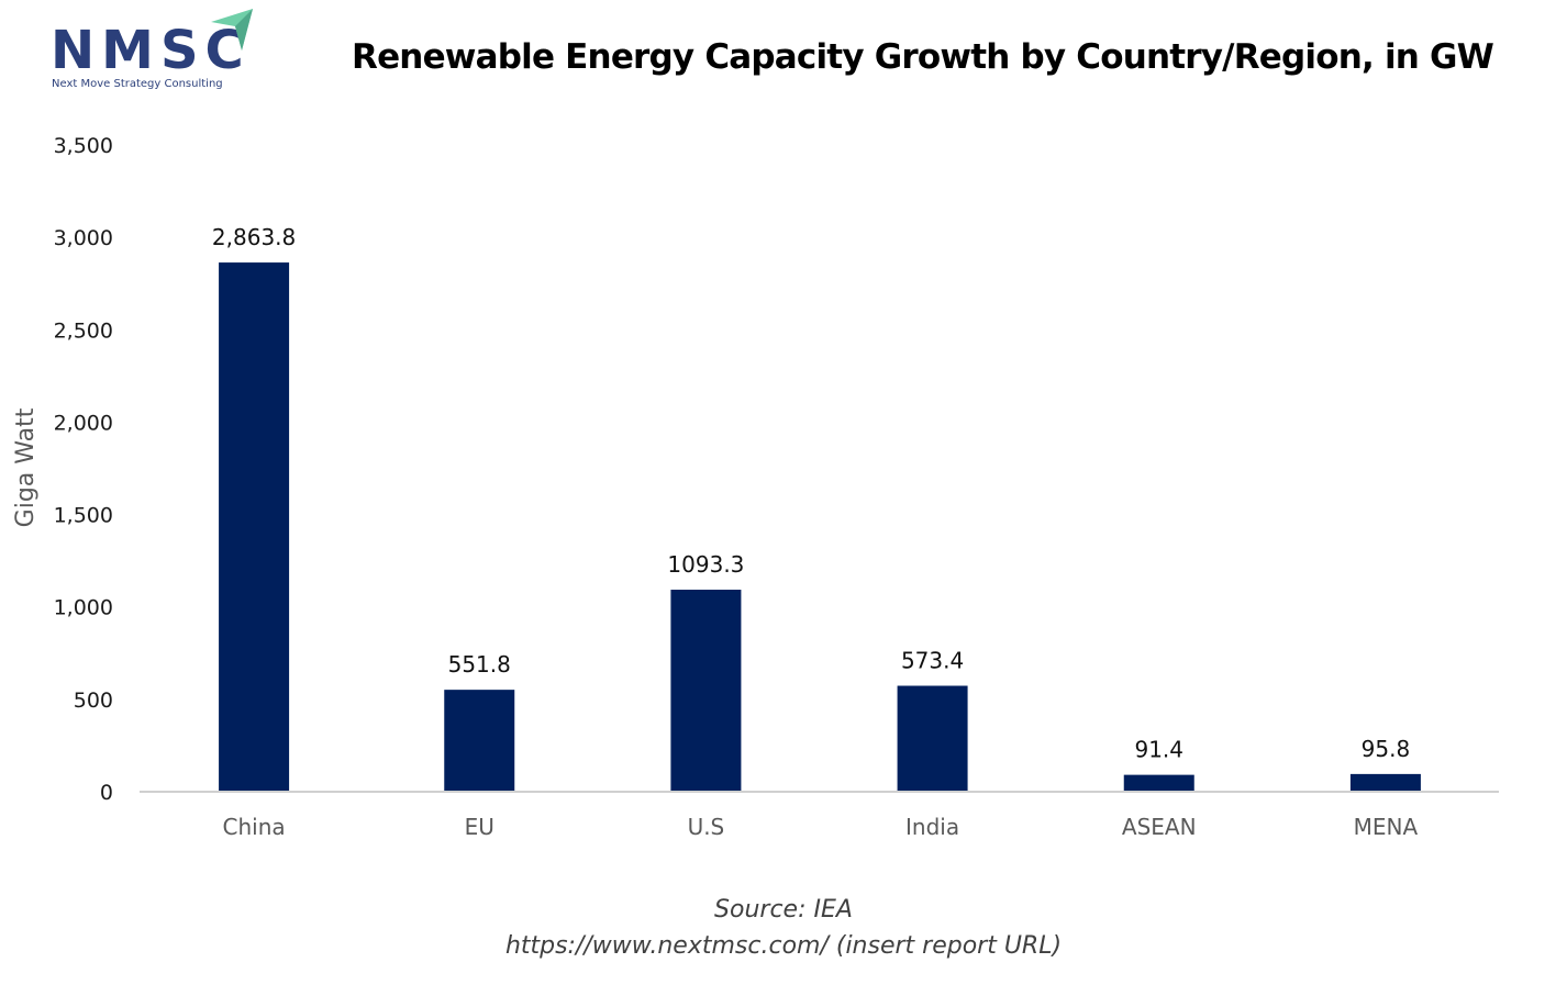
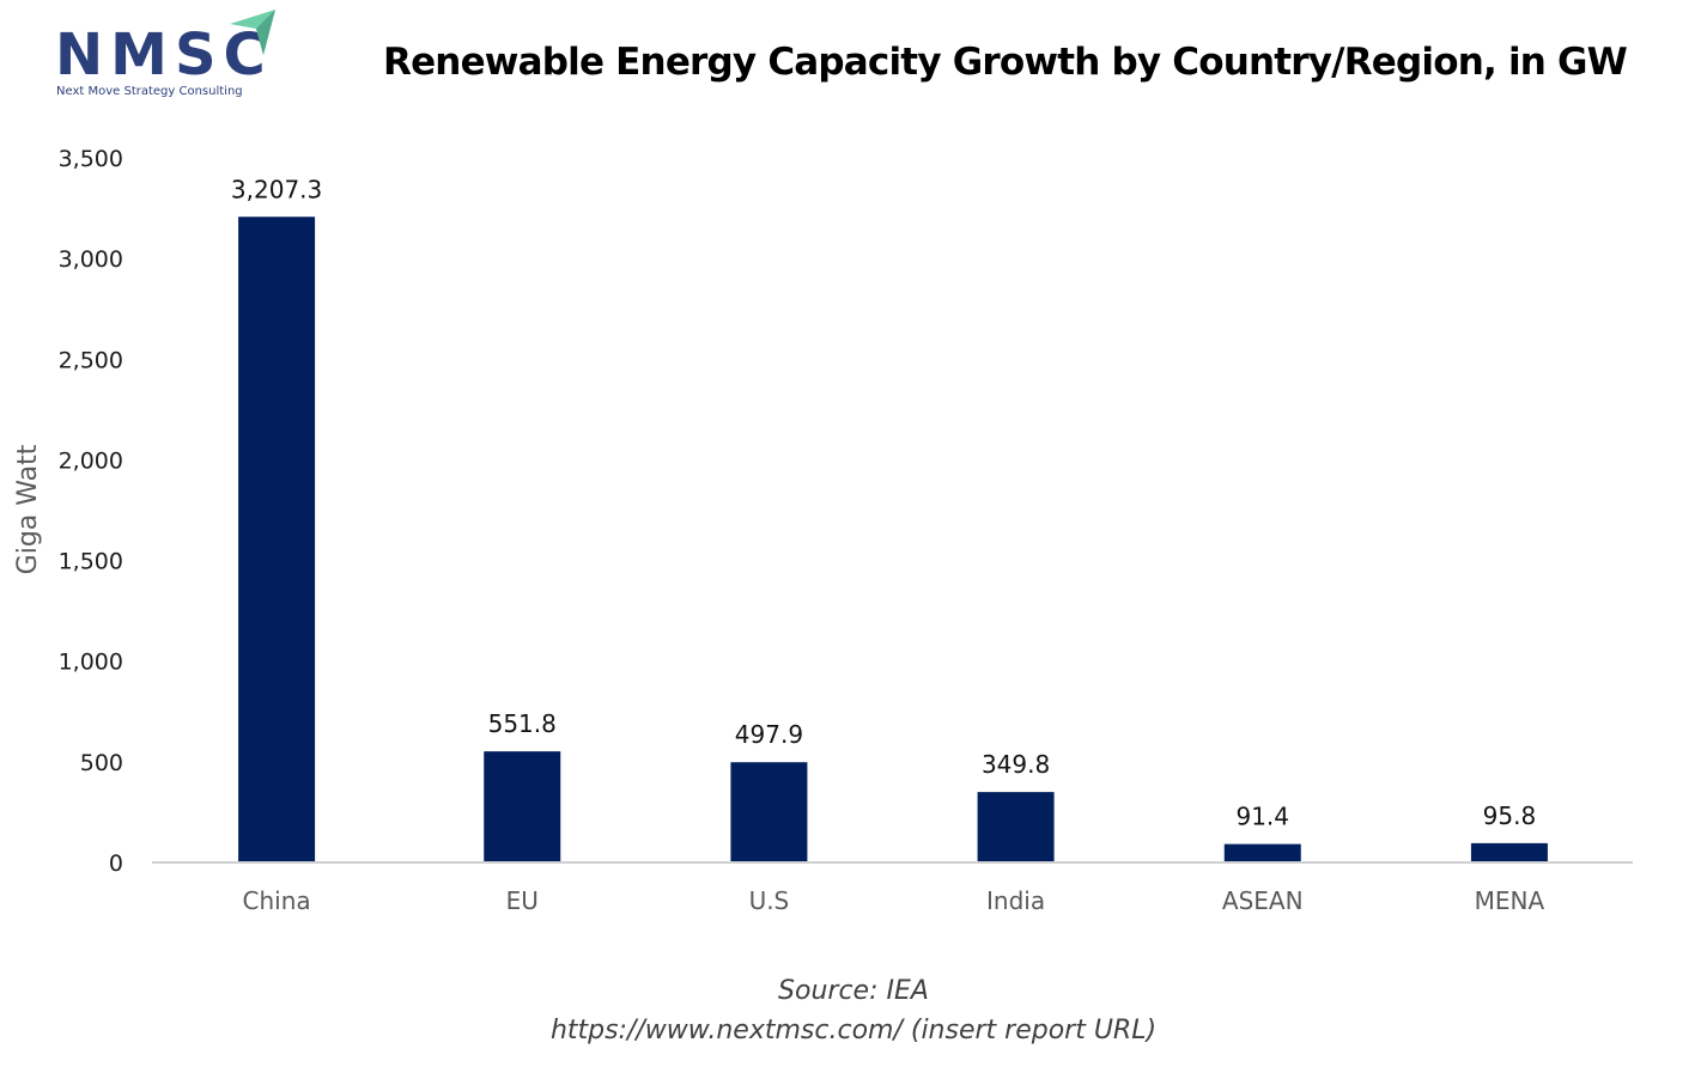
China: 2,863.8 -> 3,207.3
U.S: 1093.3 -> 497.9
India: 573.4 -> 349.8
